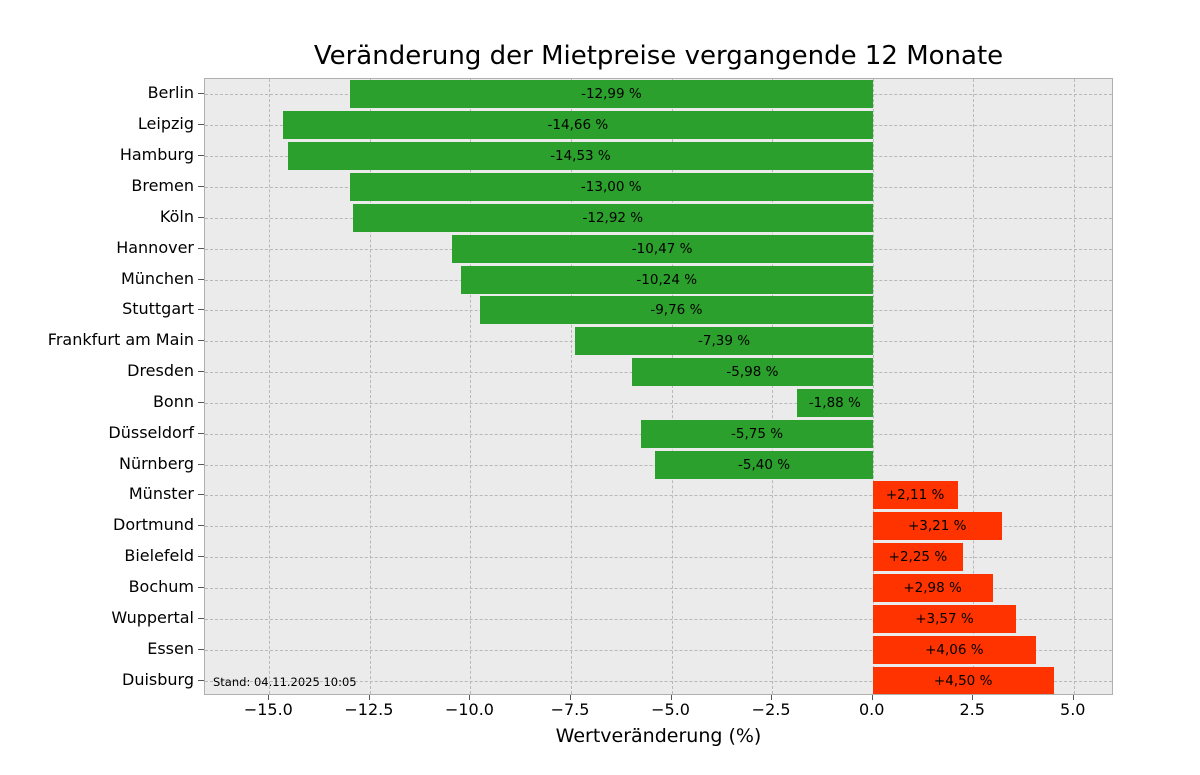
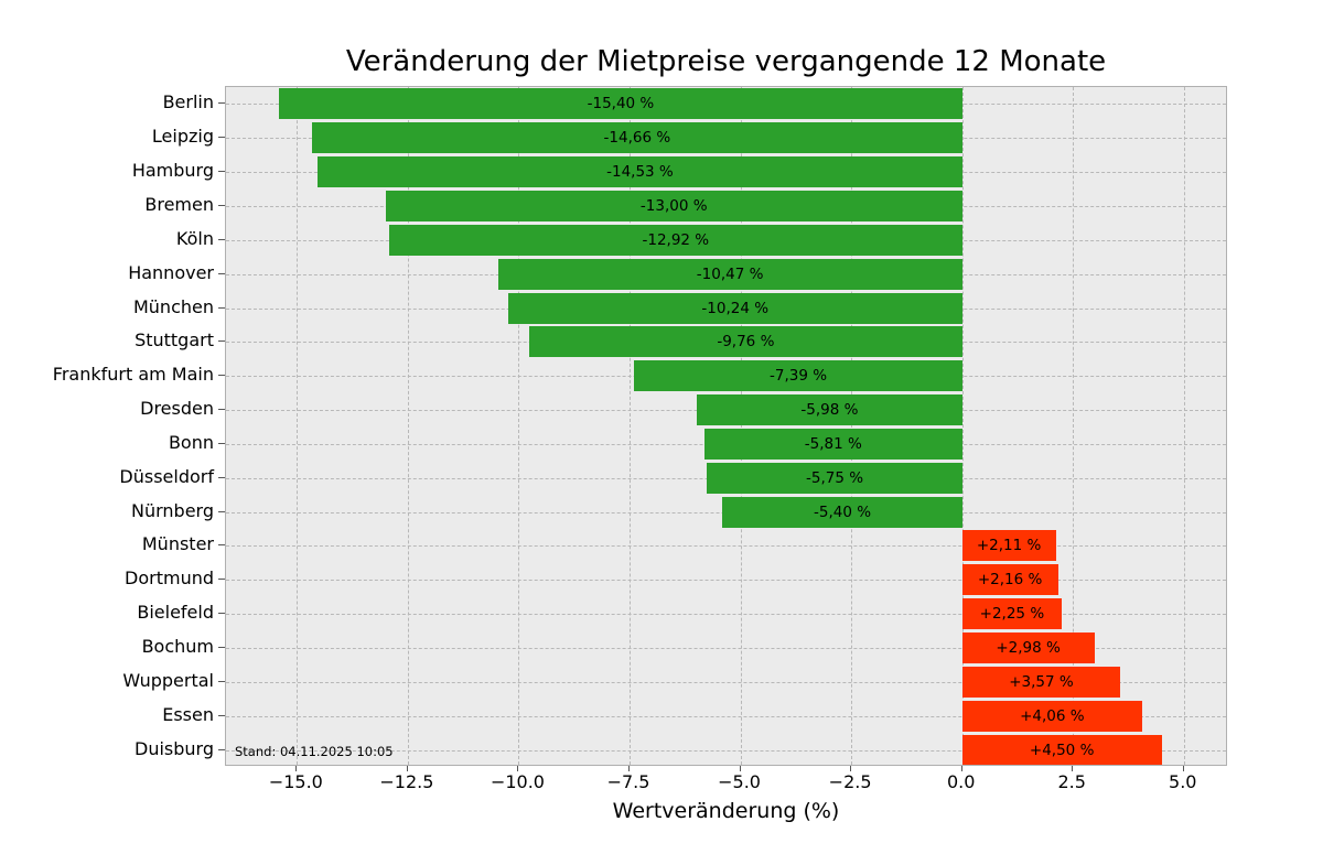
Berlin: -12,99 -> -15,40
Bonn: -1,88 -> -5,81
Dortmund: +3,21 -> +2,16
